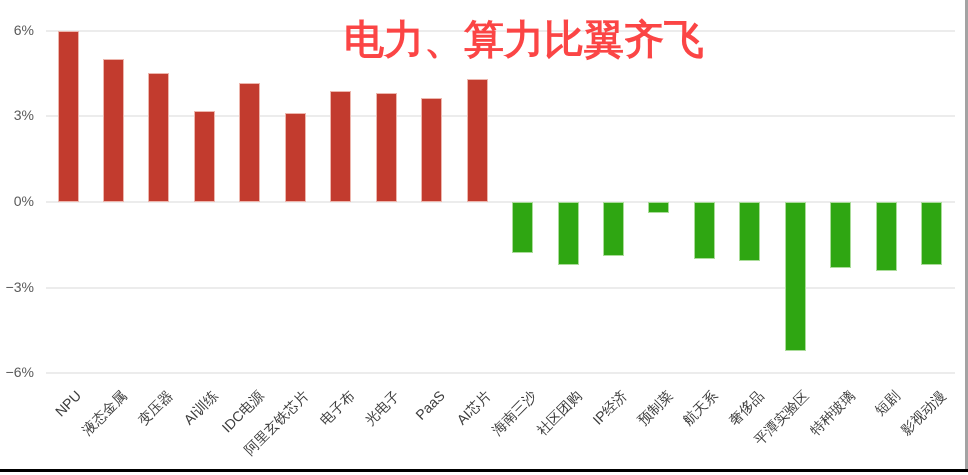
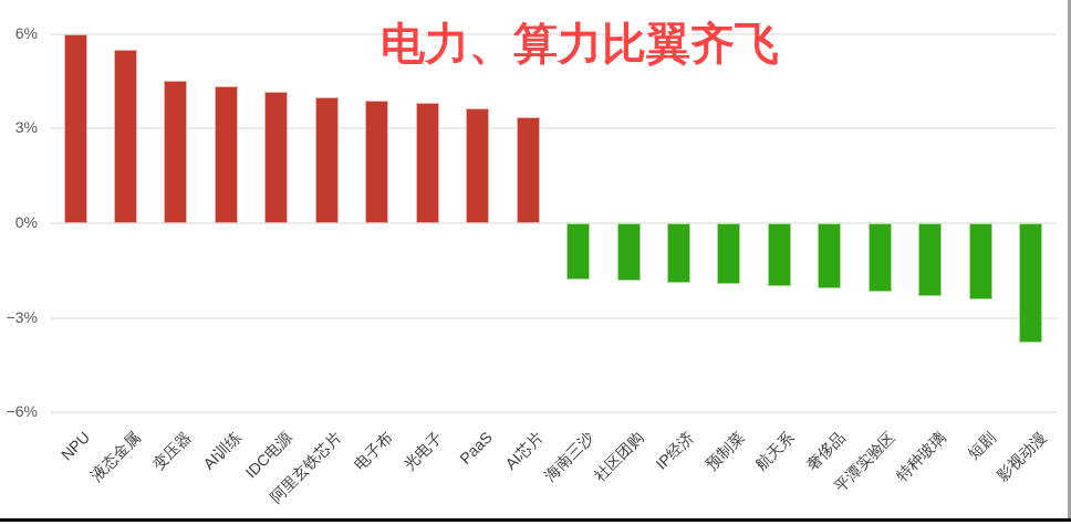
液态金属: 5.0% -> 5.5%
AI训练: 3.2% -> 4.3%
阿里玄铁芯片: 3.1% -> 4.0%
AI芯片: 4.3% -> 3.4%
社区团购: -2.2% -> -1.8%
预制菜: -0.4% -> -1.9%
平潭实验区: -5.2% -> -2.2%
影视动漫: -2.2% -> -3.8%
